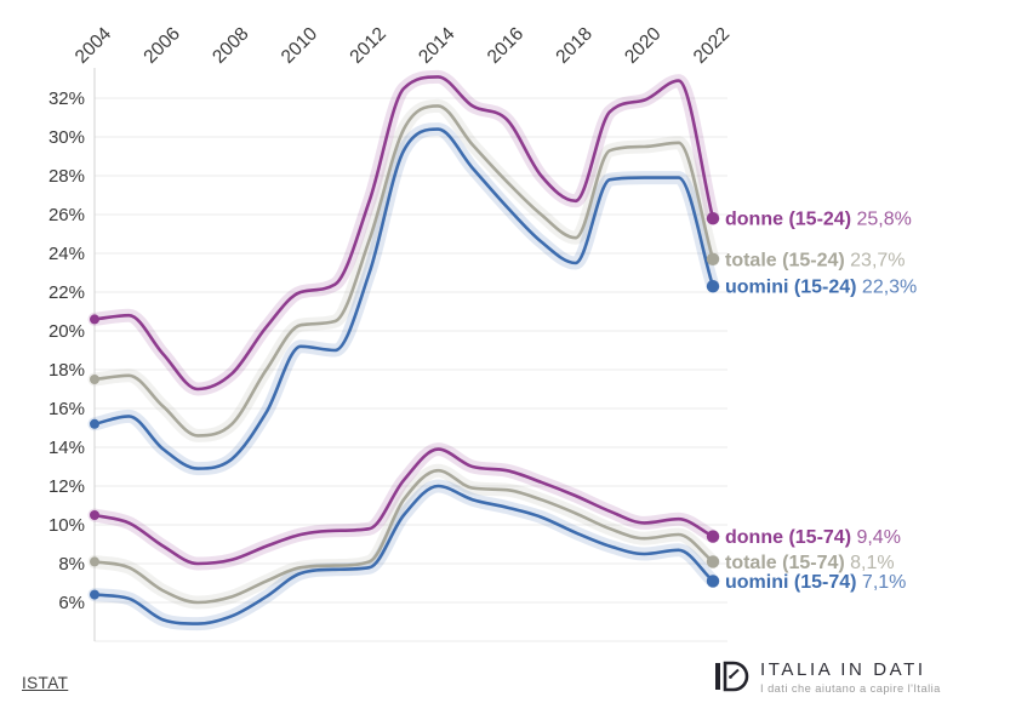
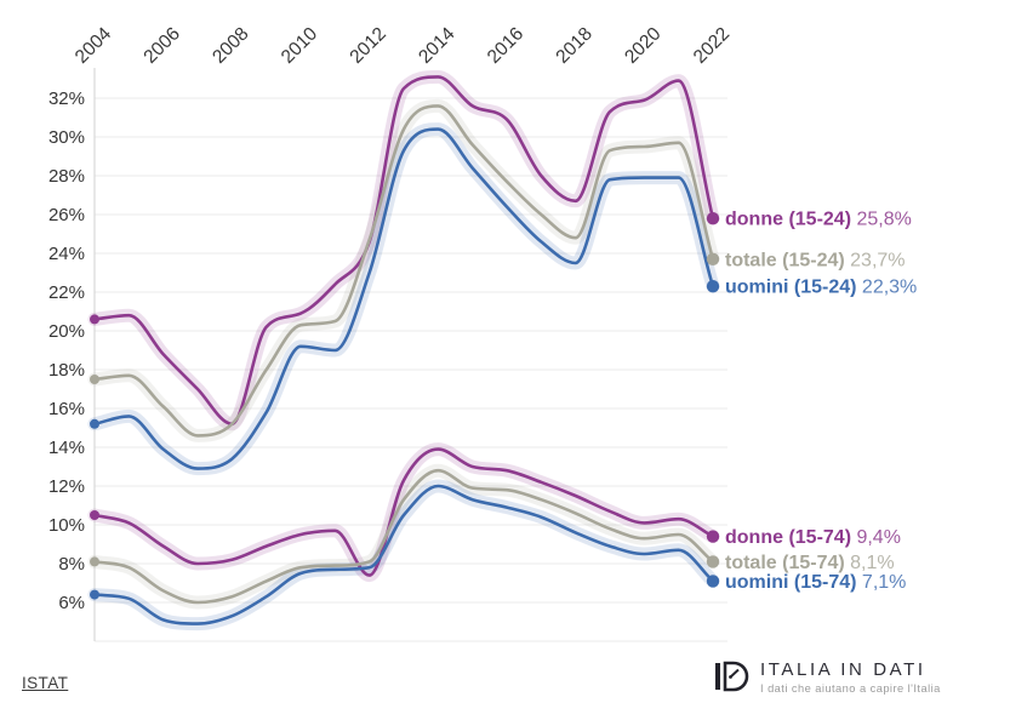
donne (15-24)/2008: 17.8% -> 15.2%
donne (15-24)/2010: 22.0% -> 20.9%
donne (15-24)/2012: 26.7% -> 24.6%
donne (15-74)/2012: 9.8% -> 7.4%
